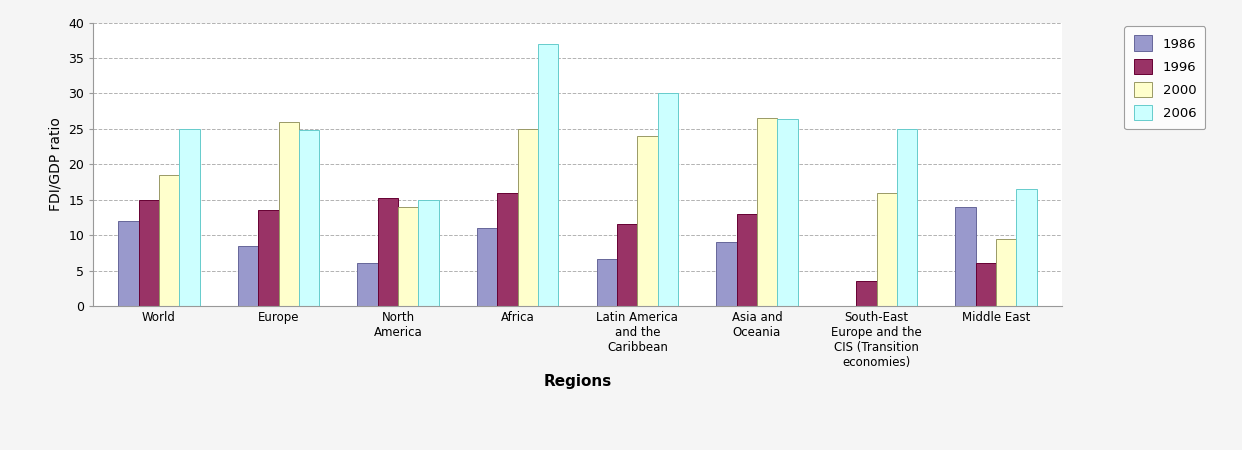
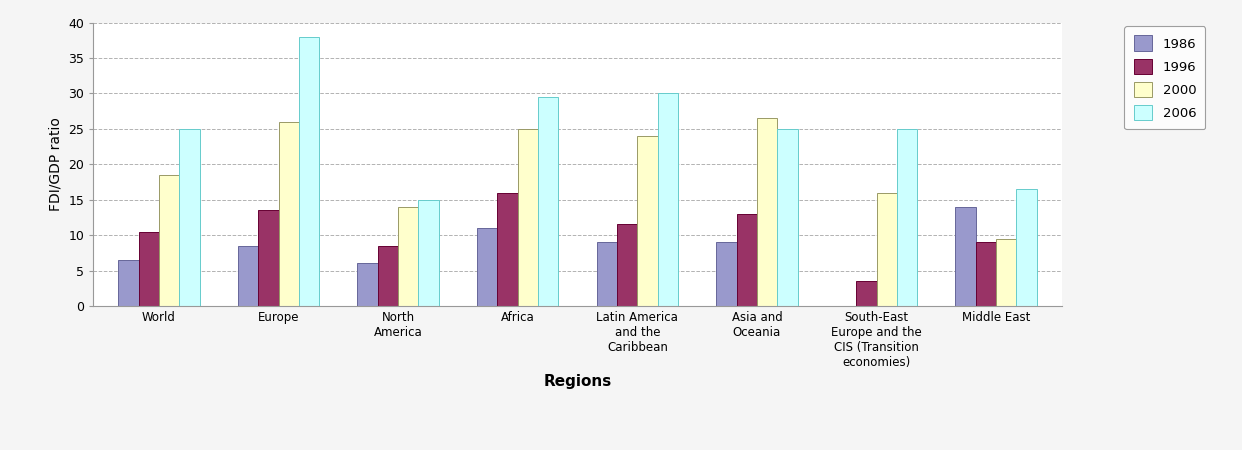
1986/World: 12.0 -> 6.5
1996/World: 15.0 -> 10.5
2006/Europe: 24.8 -> 38.0
1996/North America: 15.2 -> 8.5
2006/Africa: 37.0 -> 29.5
1986/Latin America and the Caribbean: 6.6 -> 9.0
2006/Asia and Oceania: 26.4 -> 25.0
1996/Middle East: 6.0 -> 9.0
